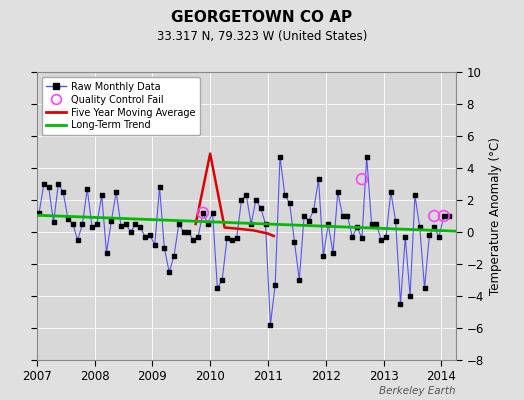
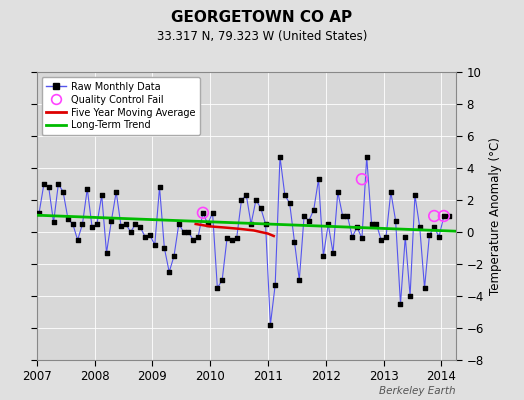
Five Year Moving Average/2010: 4.9 -> 0.3
